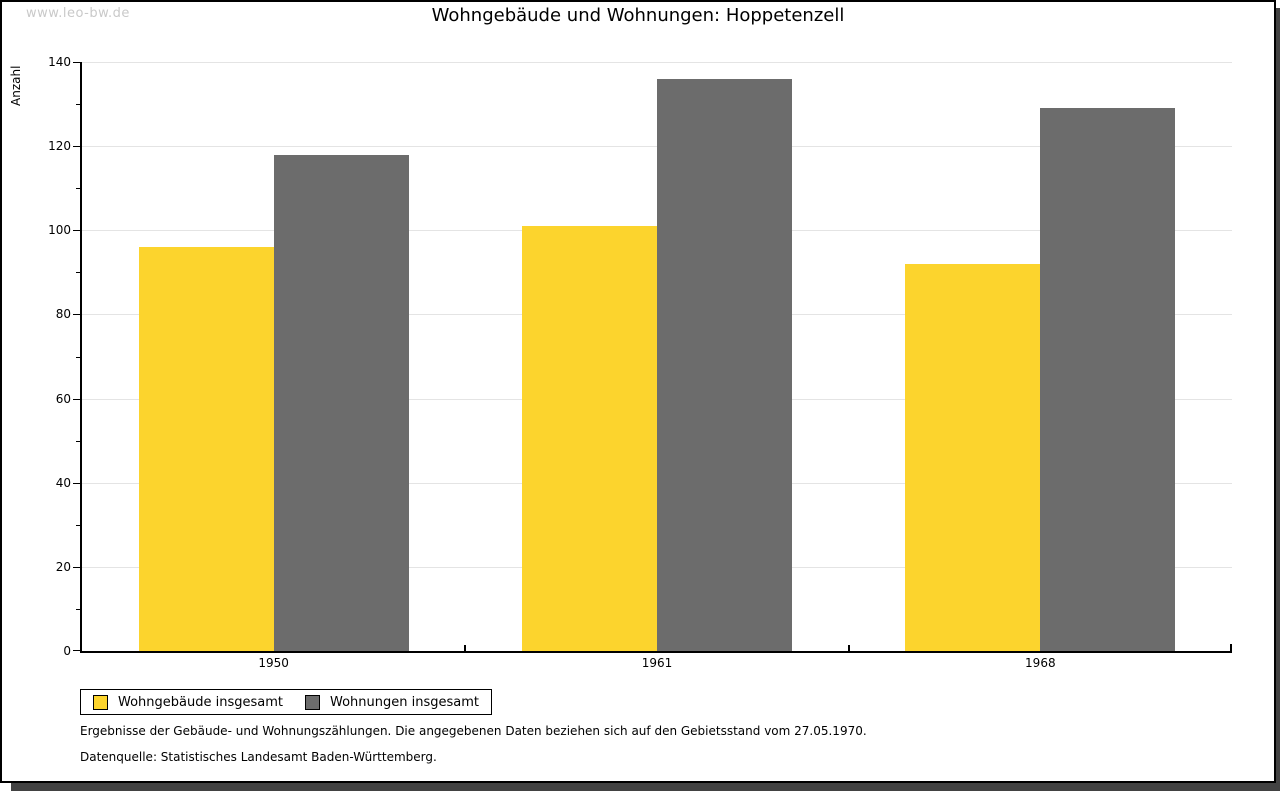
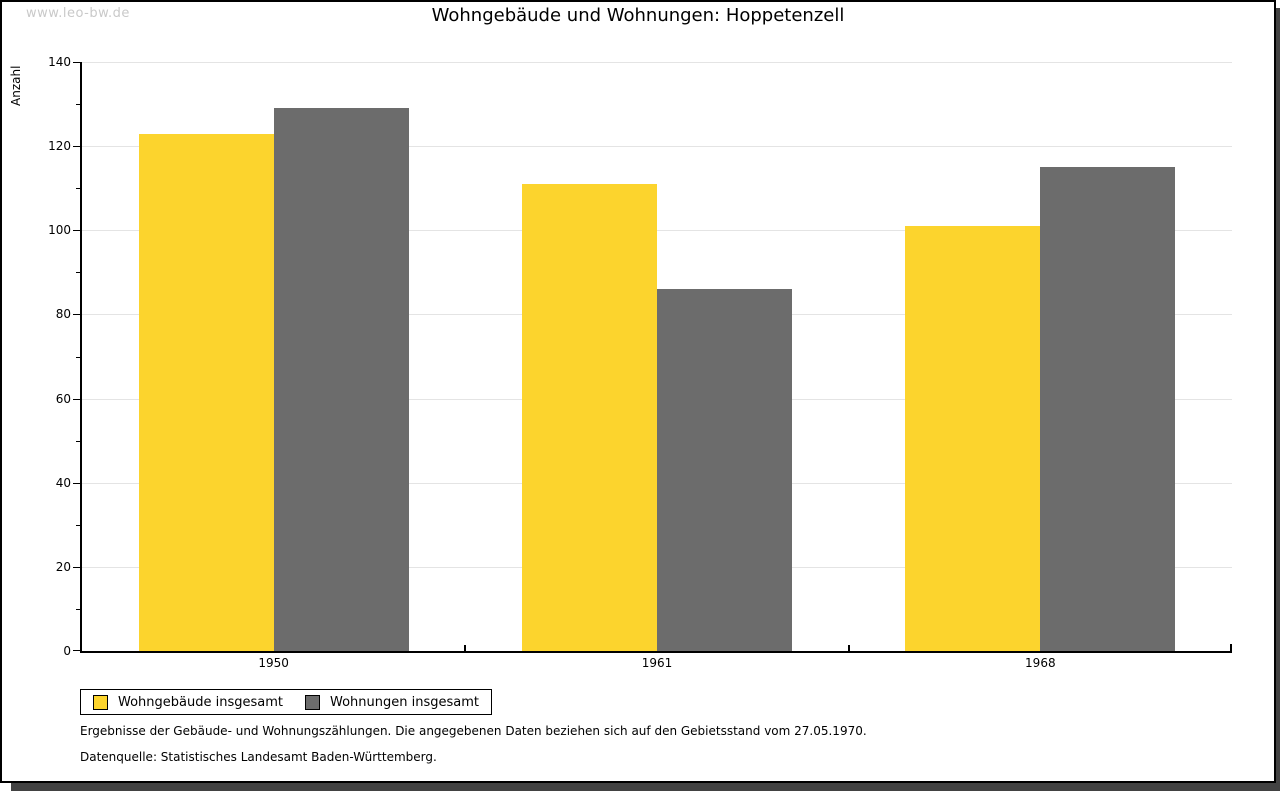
Wohngebäude insgesamt/1950: 96 -> 123
Wohnungen insgesamt/1950: 118 -> 129
Wohngebäude insgesamt/1961: 101 -> 111
Wohnungen insgesamt/1961: 136 -> 86
Wohngebäude insgesamt/1968: 92 -> 101
Wohnungen insgesamt/1968: 129 -> 115
